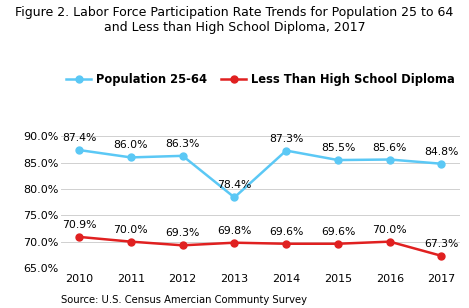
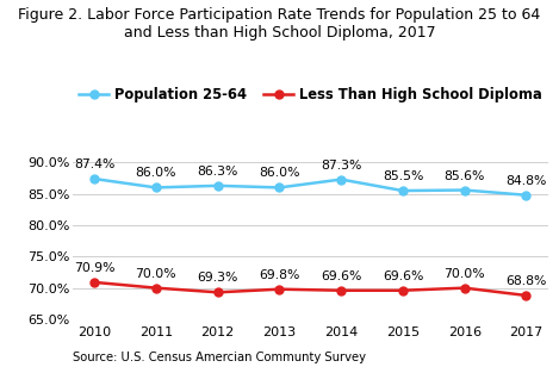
Population 25-64/2013: 78.4% -> 86.0%
Less Than High School Diploma/2017: 67.3% -> 68.8%
